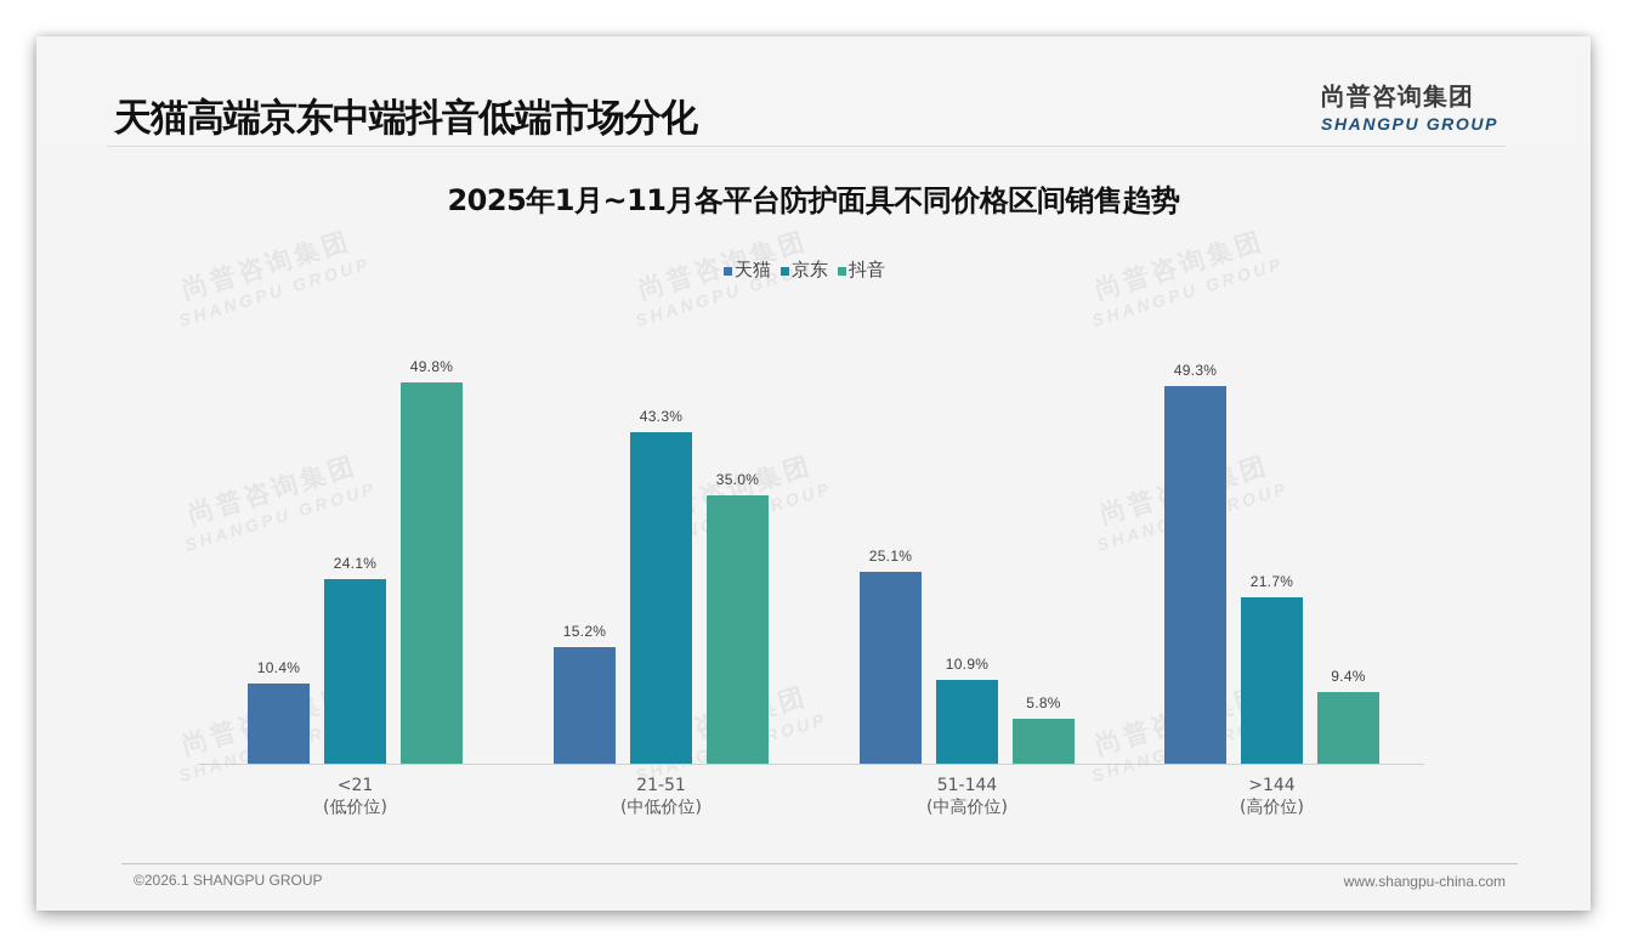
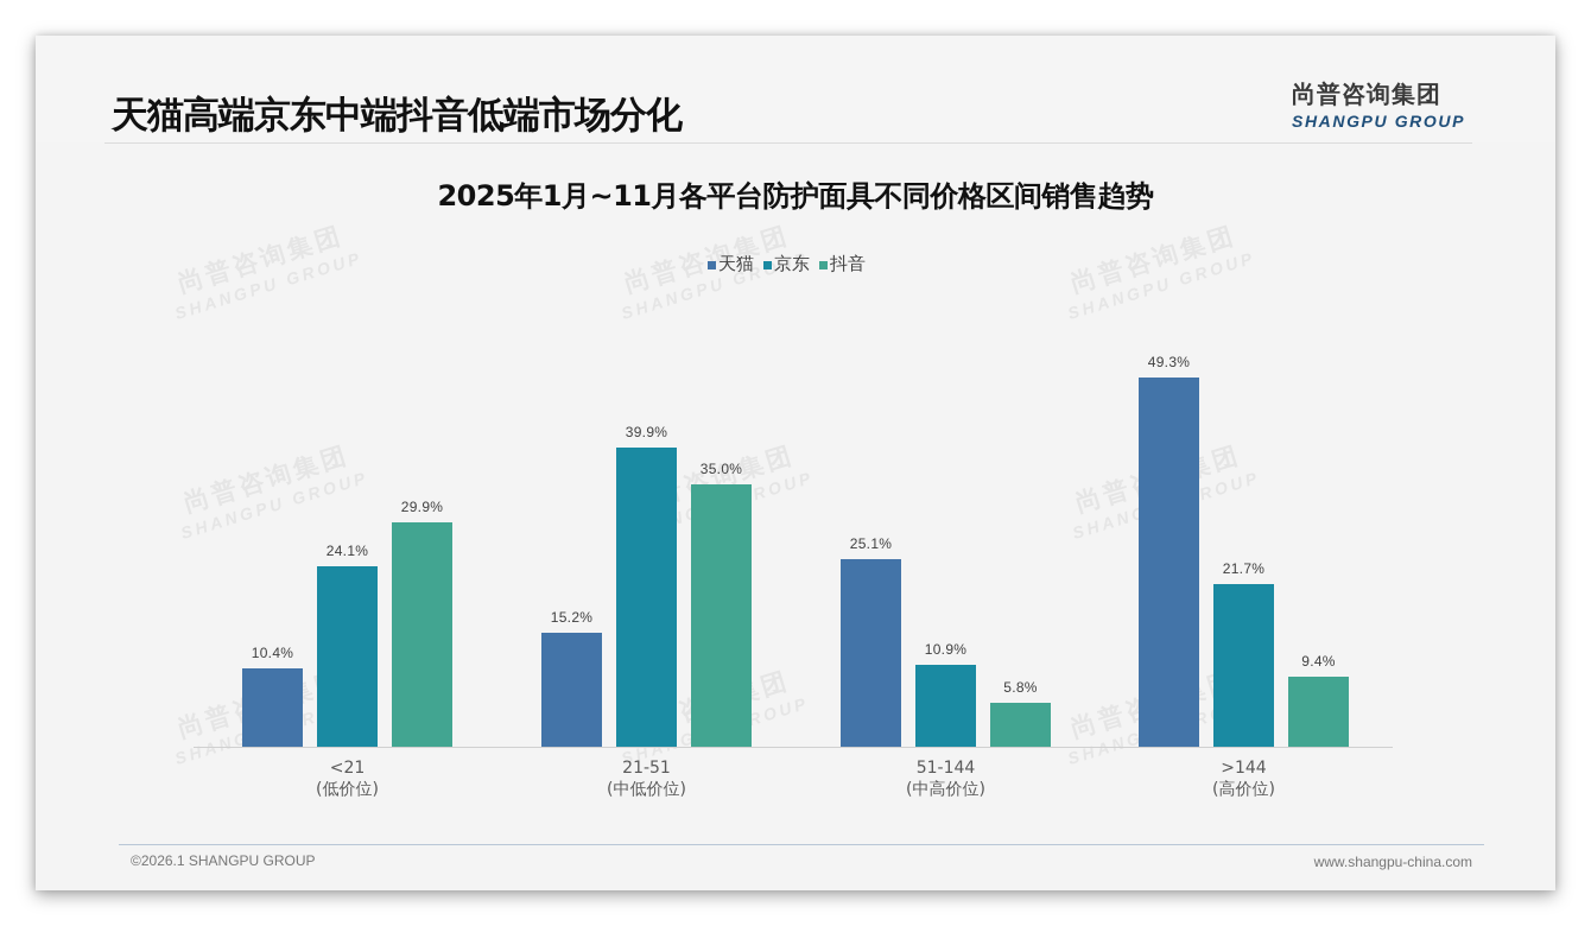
抖音/<21: 49.8% -> 29.9%
京东/21-51: 43.3% -> 39.9%
